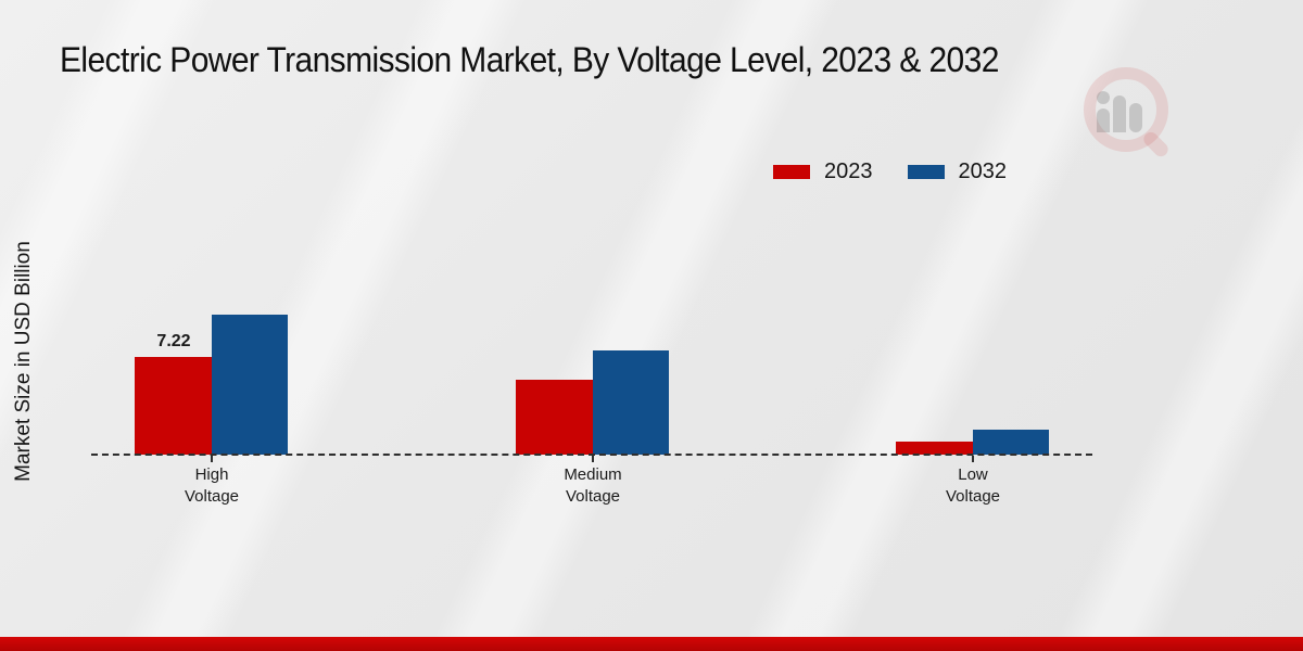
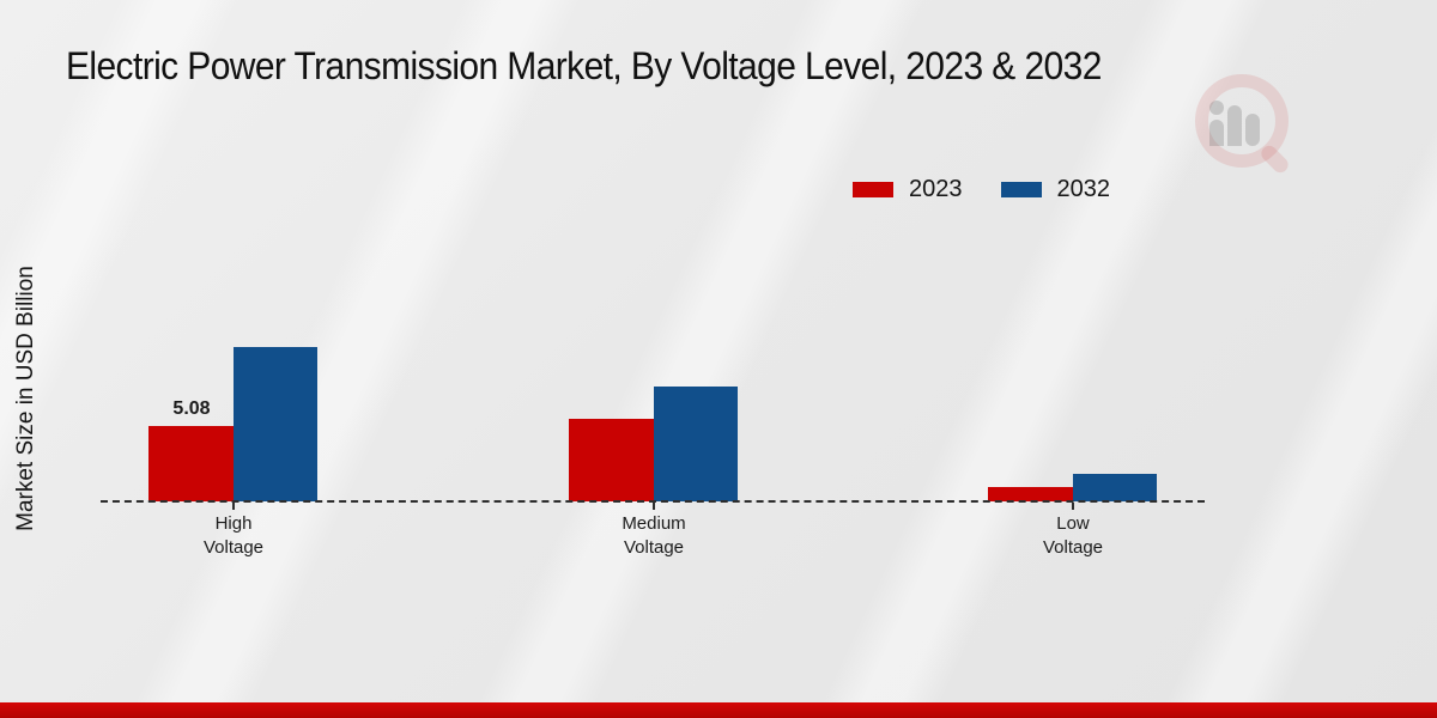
2023/High Voltage: 7.22 -> 5.08
